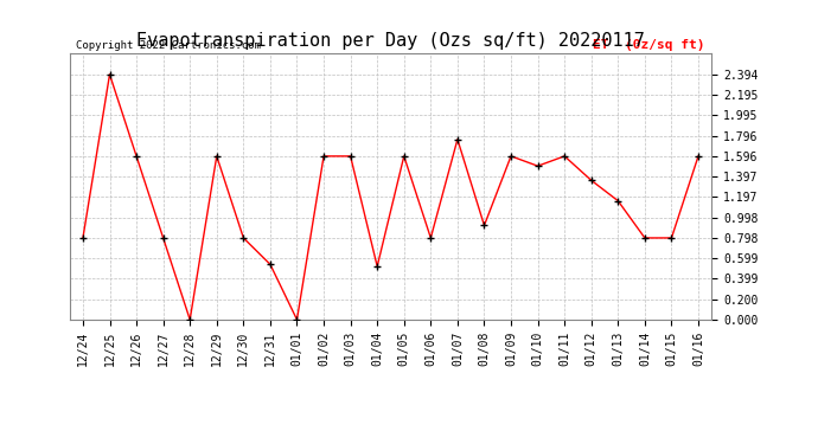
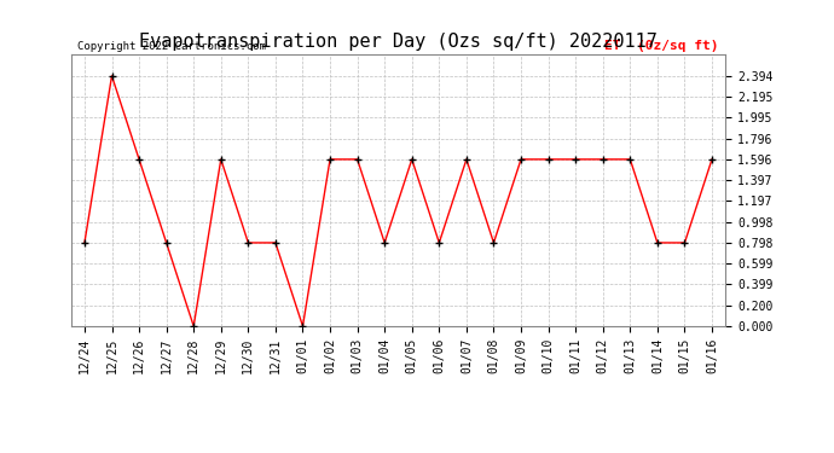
12/31: 0.54 -> 0.80
01/04: 0.52 -> 0.80
01/07: 1.76 -> 1.60
01/08: 0.92 -> 0.80
01/10: 1.50 -> 1.60
01/12: 1.36 -> 1.60
01/13: 1.16 -> 1.60
